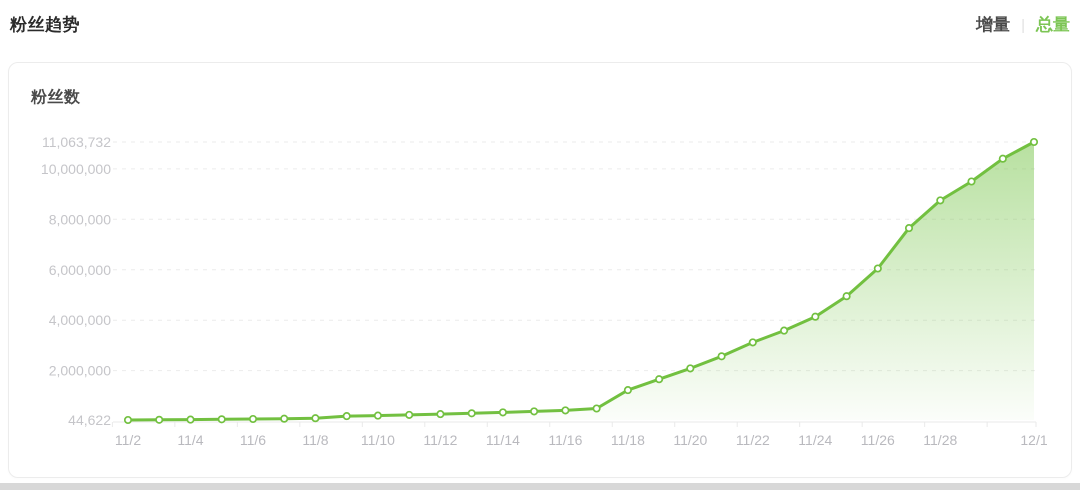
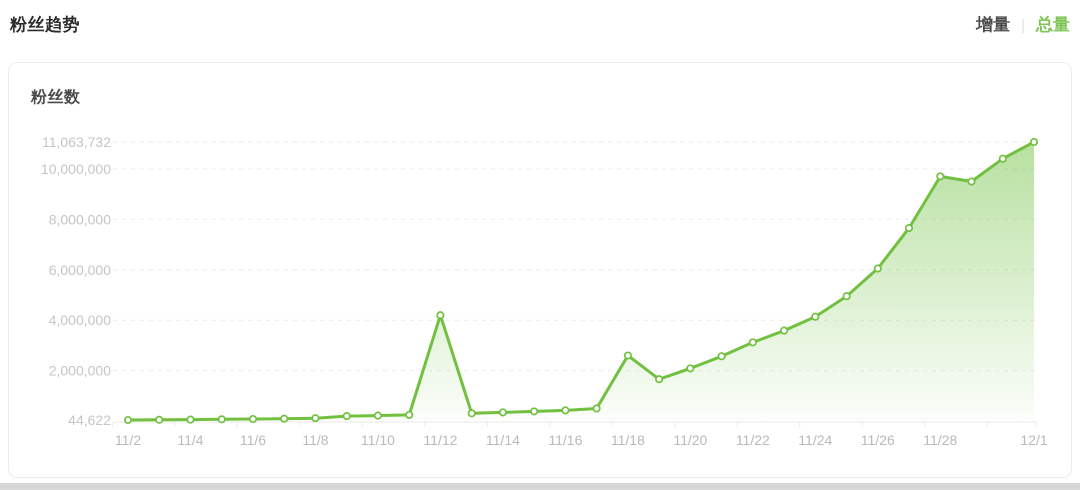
11/12: 300000 -> 4200000
11/18: 1200000 -> 2600000
11/28: 8800000 -> 9700000
